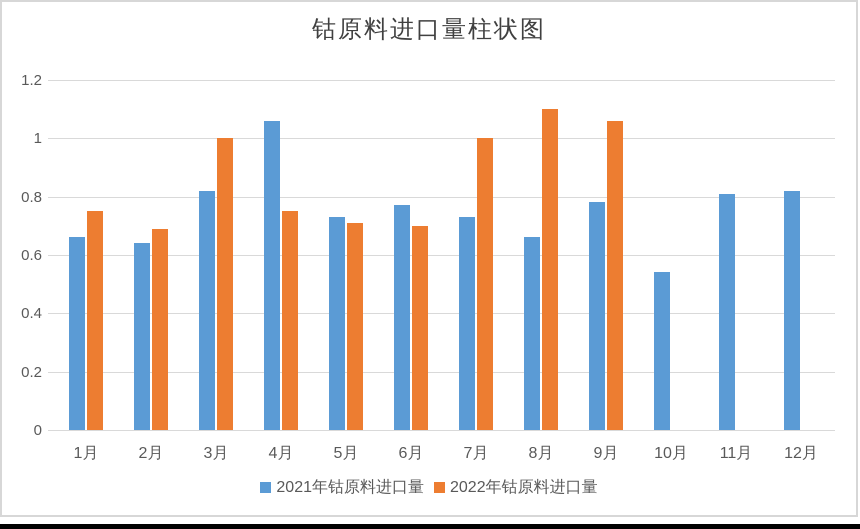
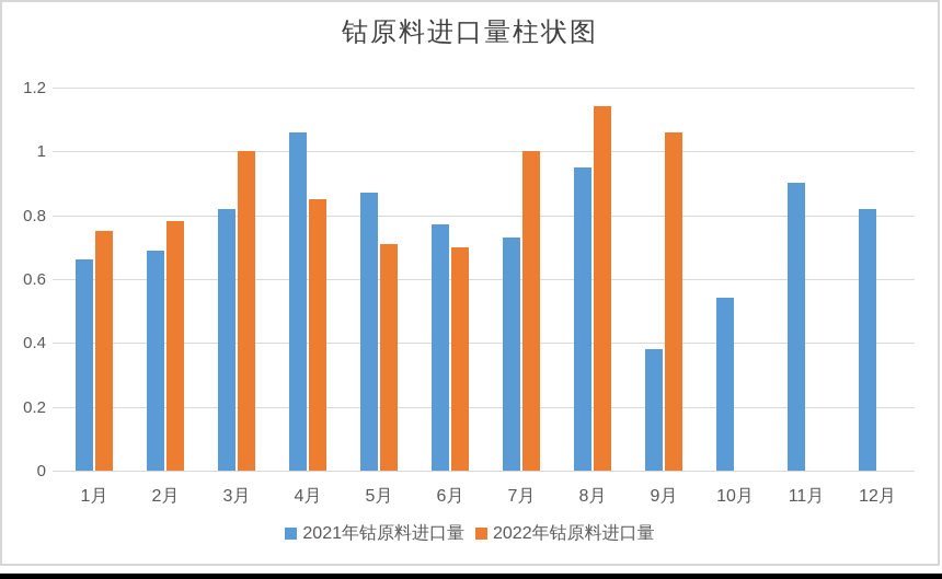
2021年钴原料进口量/2月: 0.64 -> 0.69
2022年钴原料进口量/2月: 0.69 -> 0.78
2022年钴原料进口量/4月: 0.75 -> 0.85
2021年钴原料进口量/5月: 0.73 -> 0.87
2021年钴原料进口量/8月: 0.66 -> 0.95
2022年钴原料进口量/8月: 1.10 -> 1.14
2021年钴原料进口量/9月: 0.78 -> 0.38
2021年钴原料进口量/11月: 0.81 -> 0.90
